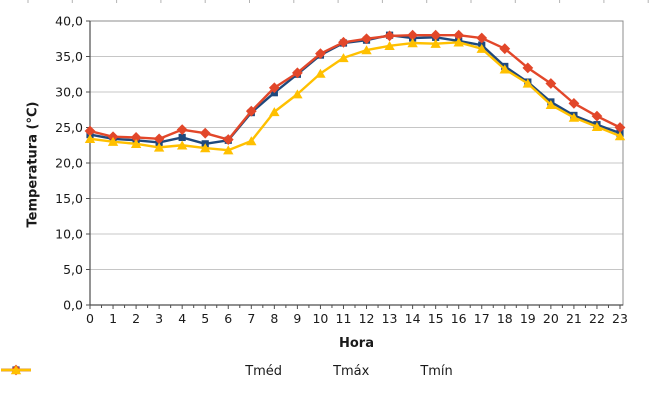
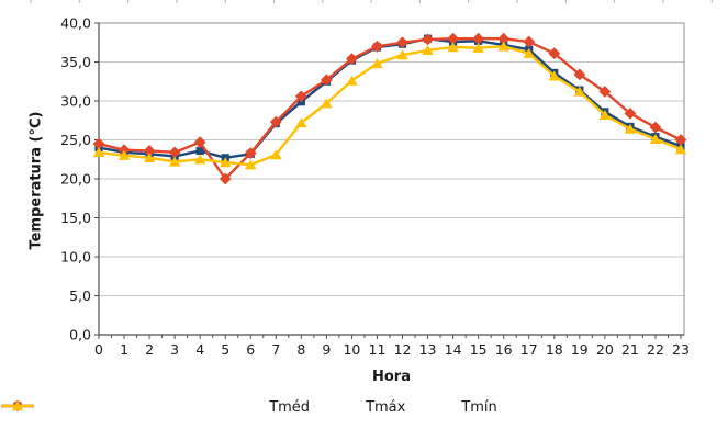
Tmáx/5: 24 -> 20
